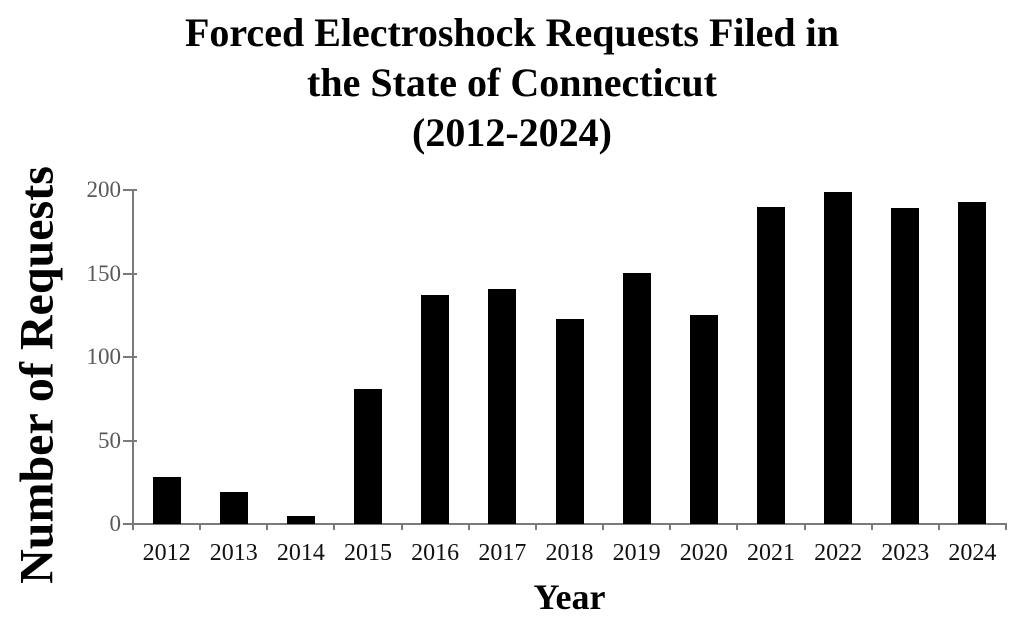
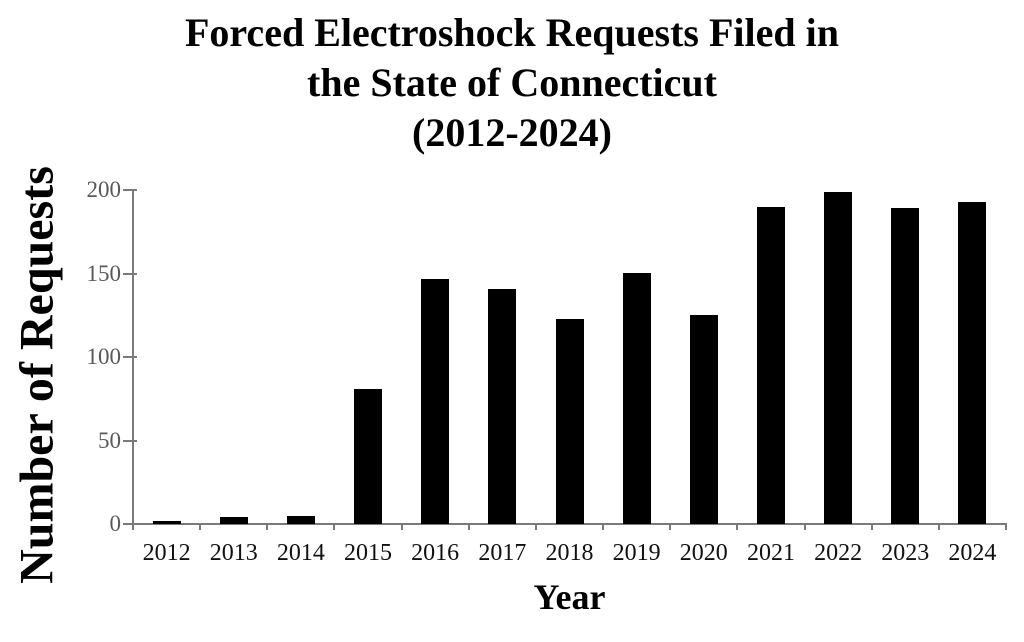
2012: 28 -> 2
2013: 19 -> 4
2016: 137 -> 147
